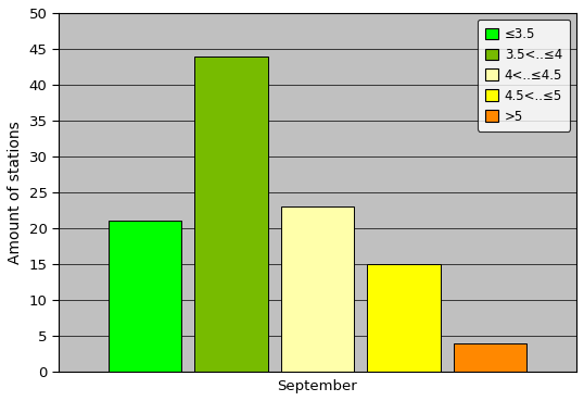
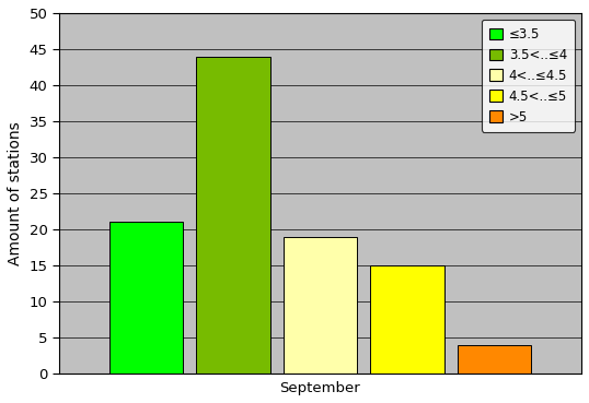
September: 23 -> 19
